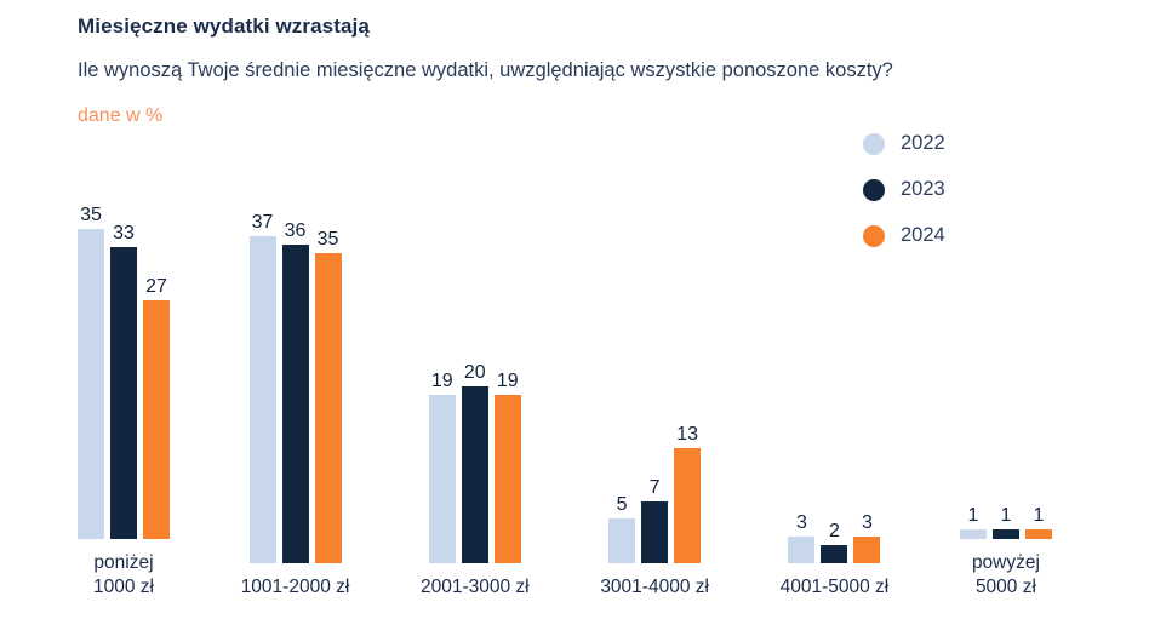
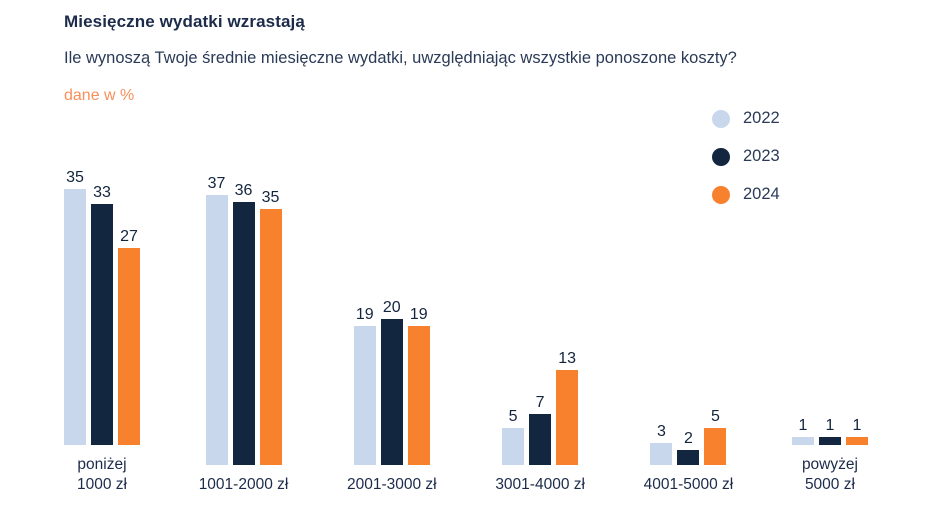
2024/4001-5000 zł: 3 -> 5
